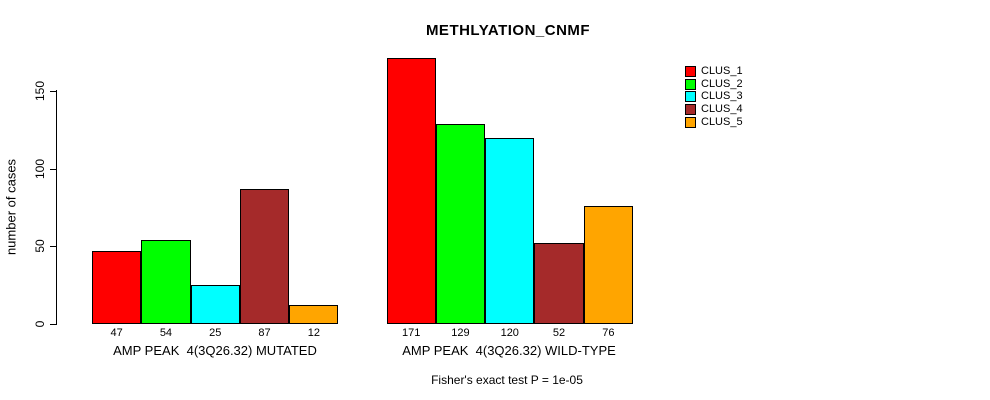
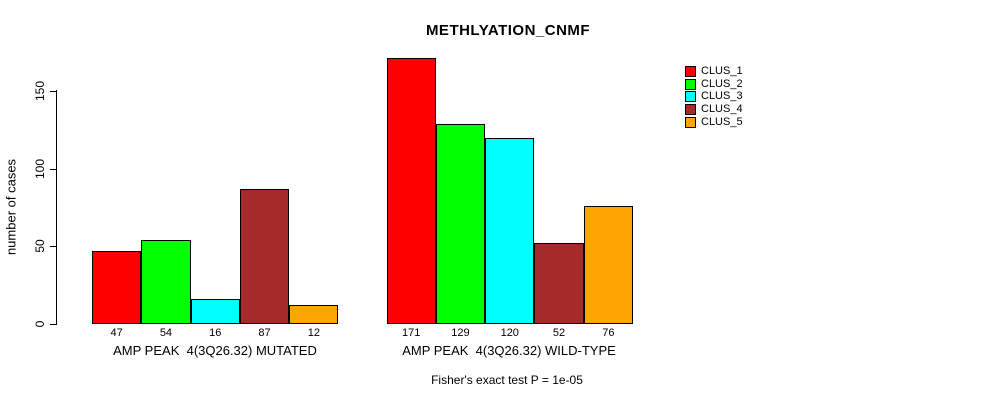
CLUS_3/AMP PEAK 4(3Q26.32) MUTATED: 25 -> 16
